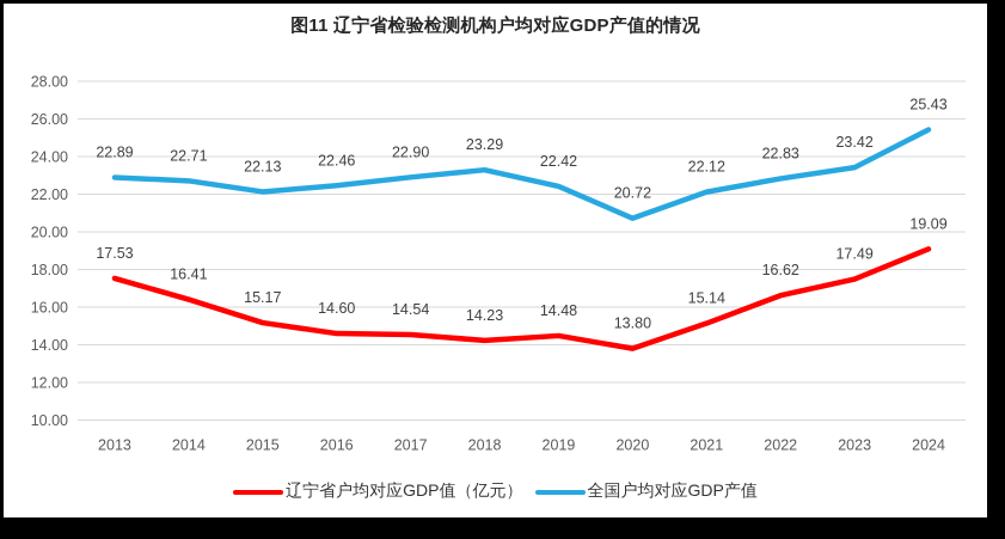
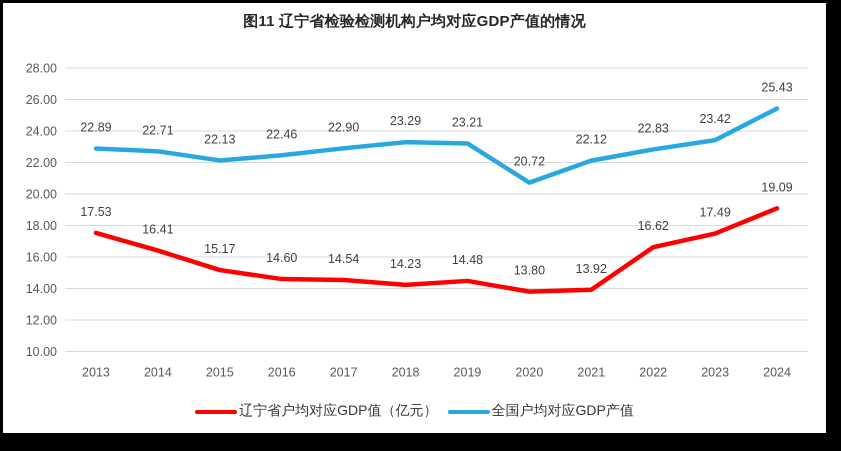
全国户均对应GDP产值/2019: 22.42 -> 23.21
辽宁省户均对应GDP值（亿元）/2021: 15.14 -> 13.92
